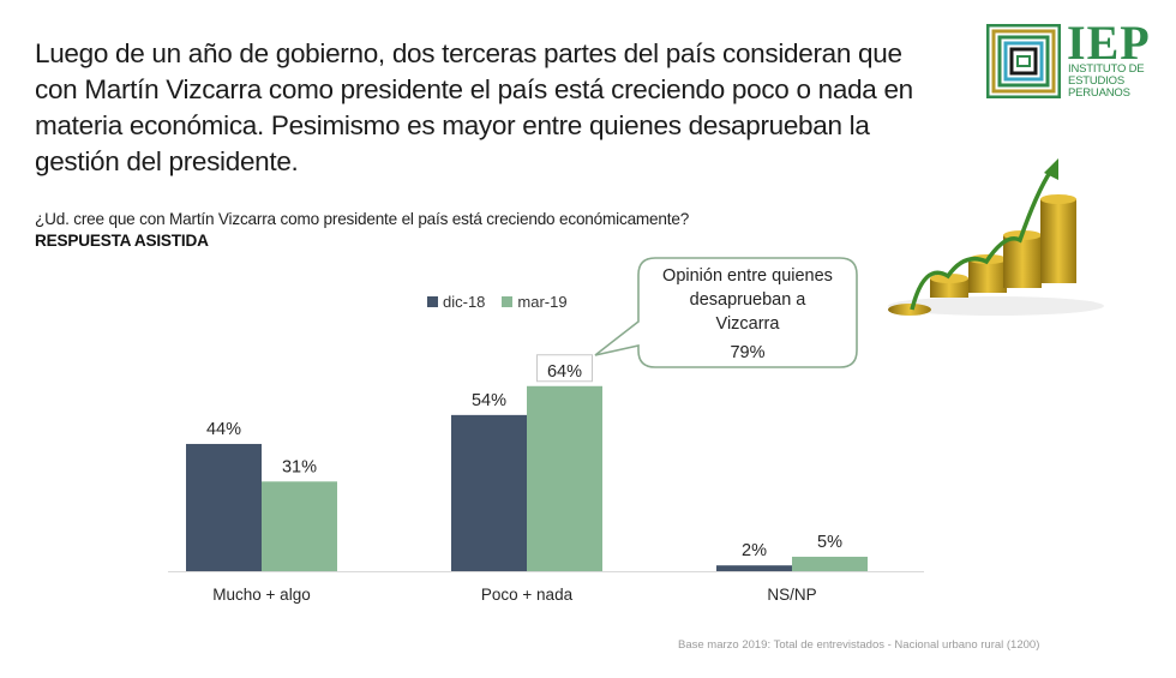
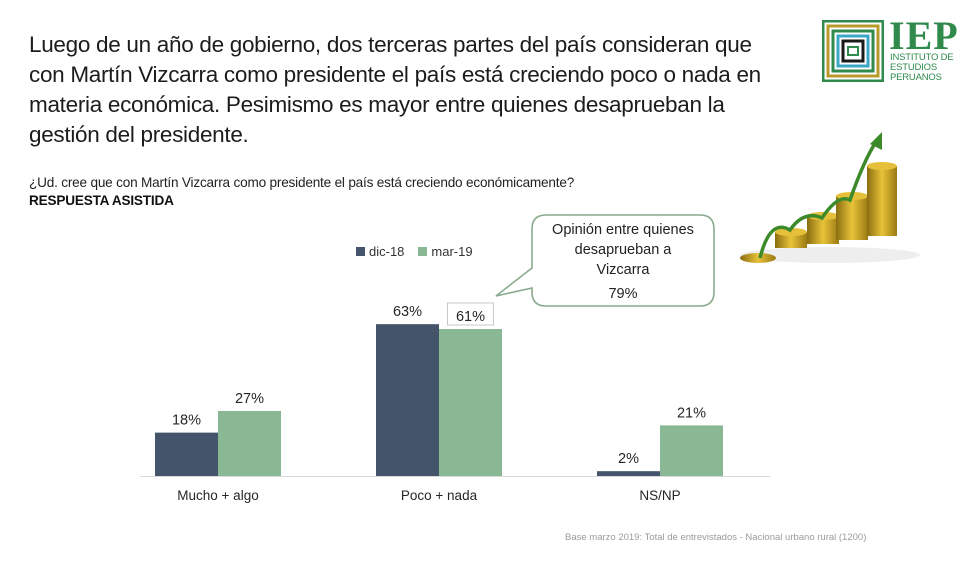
dic-18/Mucho + algo: 44% -> 18%
mar-19/Mucho + algo: 31% -> 27%
dic-18/Poco + nada: 54% -> 63%
mar-19/Poco + nada: 64% -> 61%
mar-19/NS/NP: 5% -> 21%
